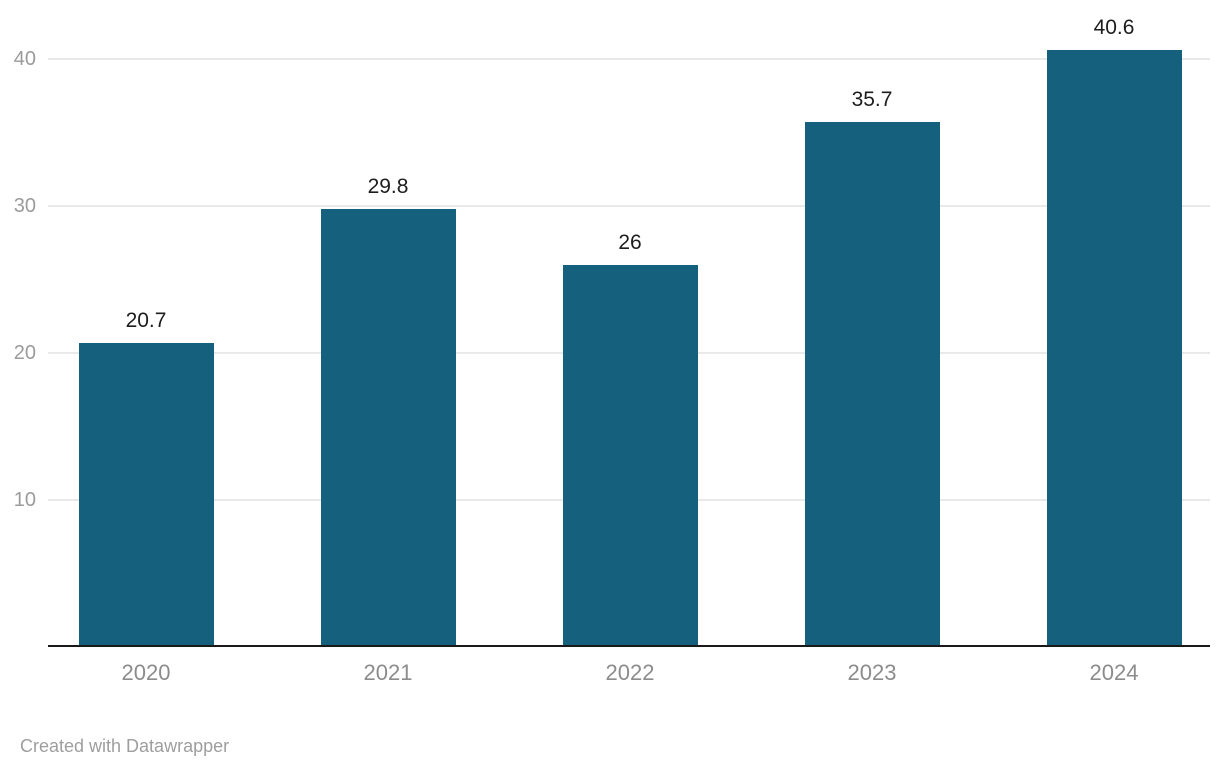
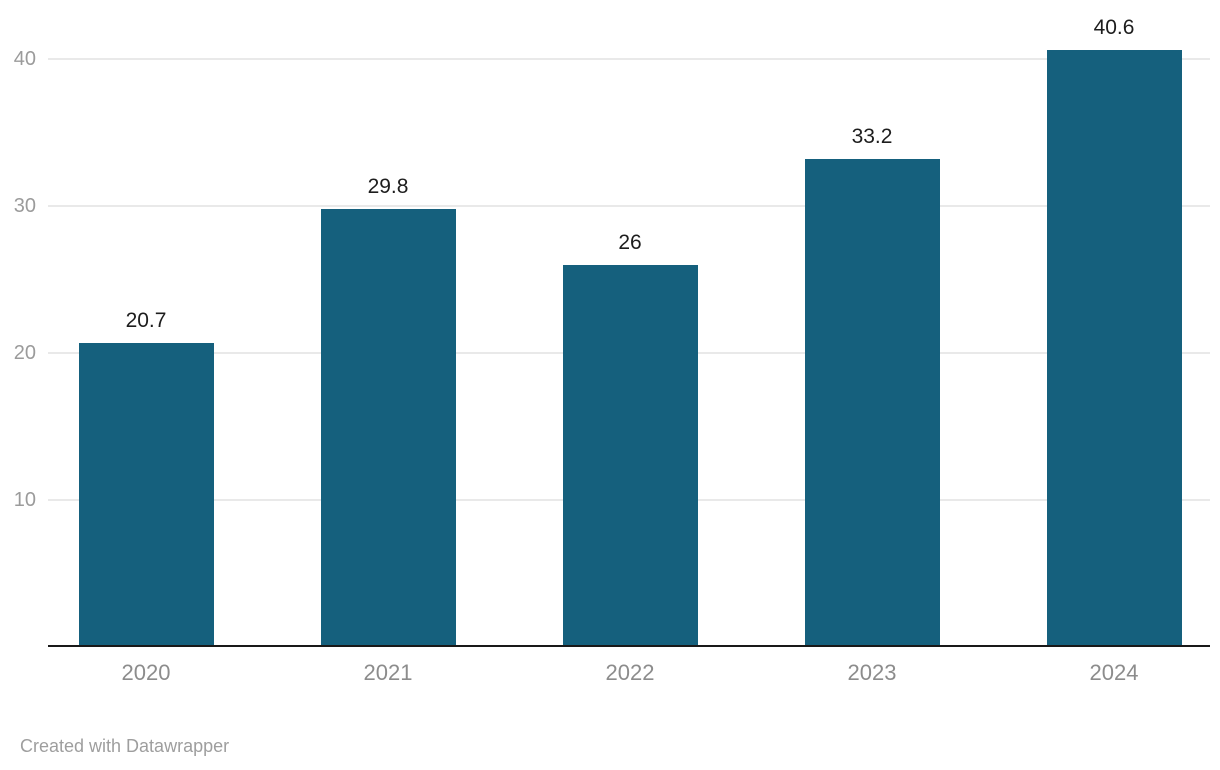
2023: 35.7 -> 33.2
